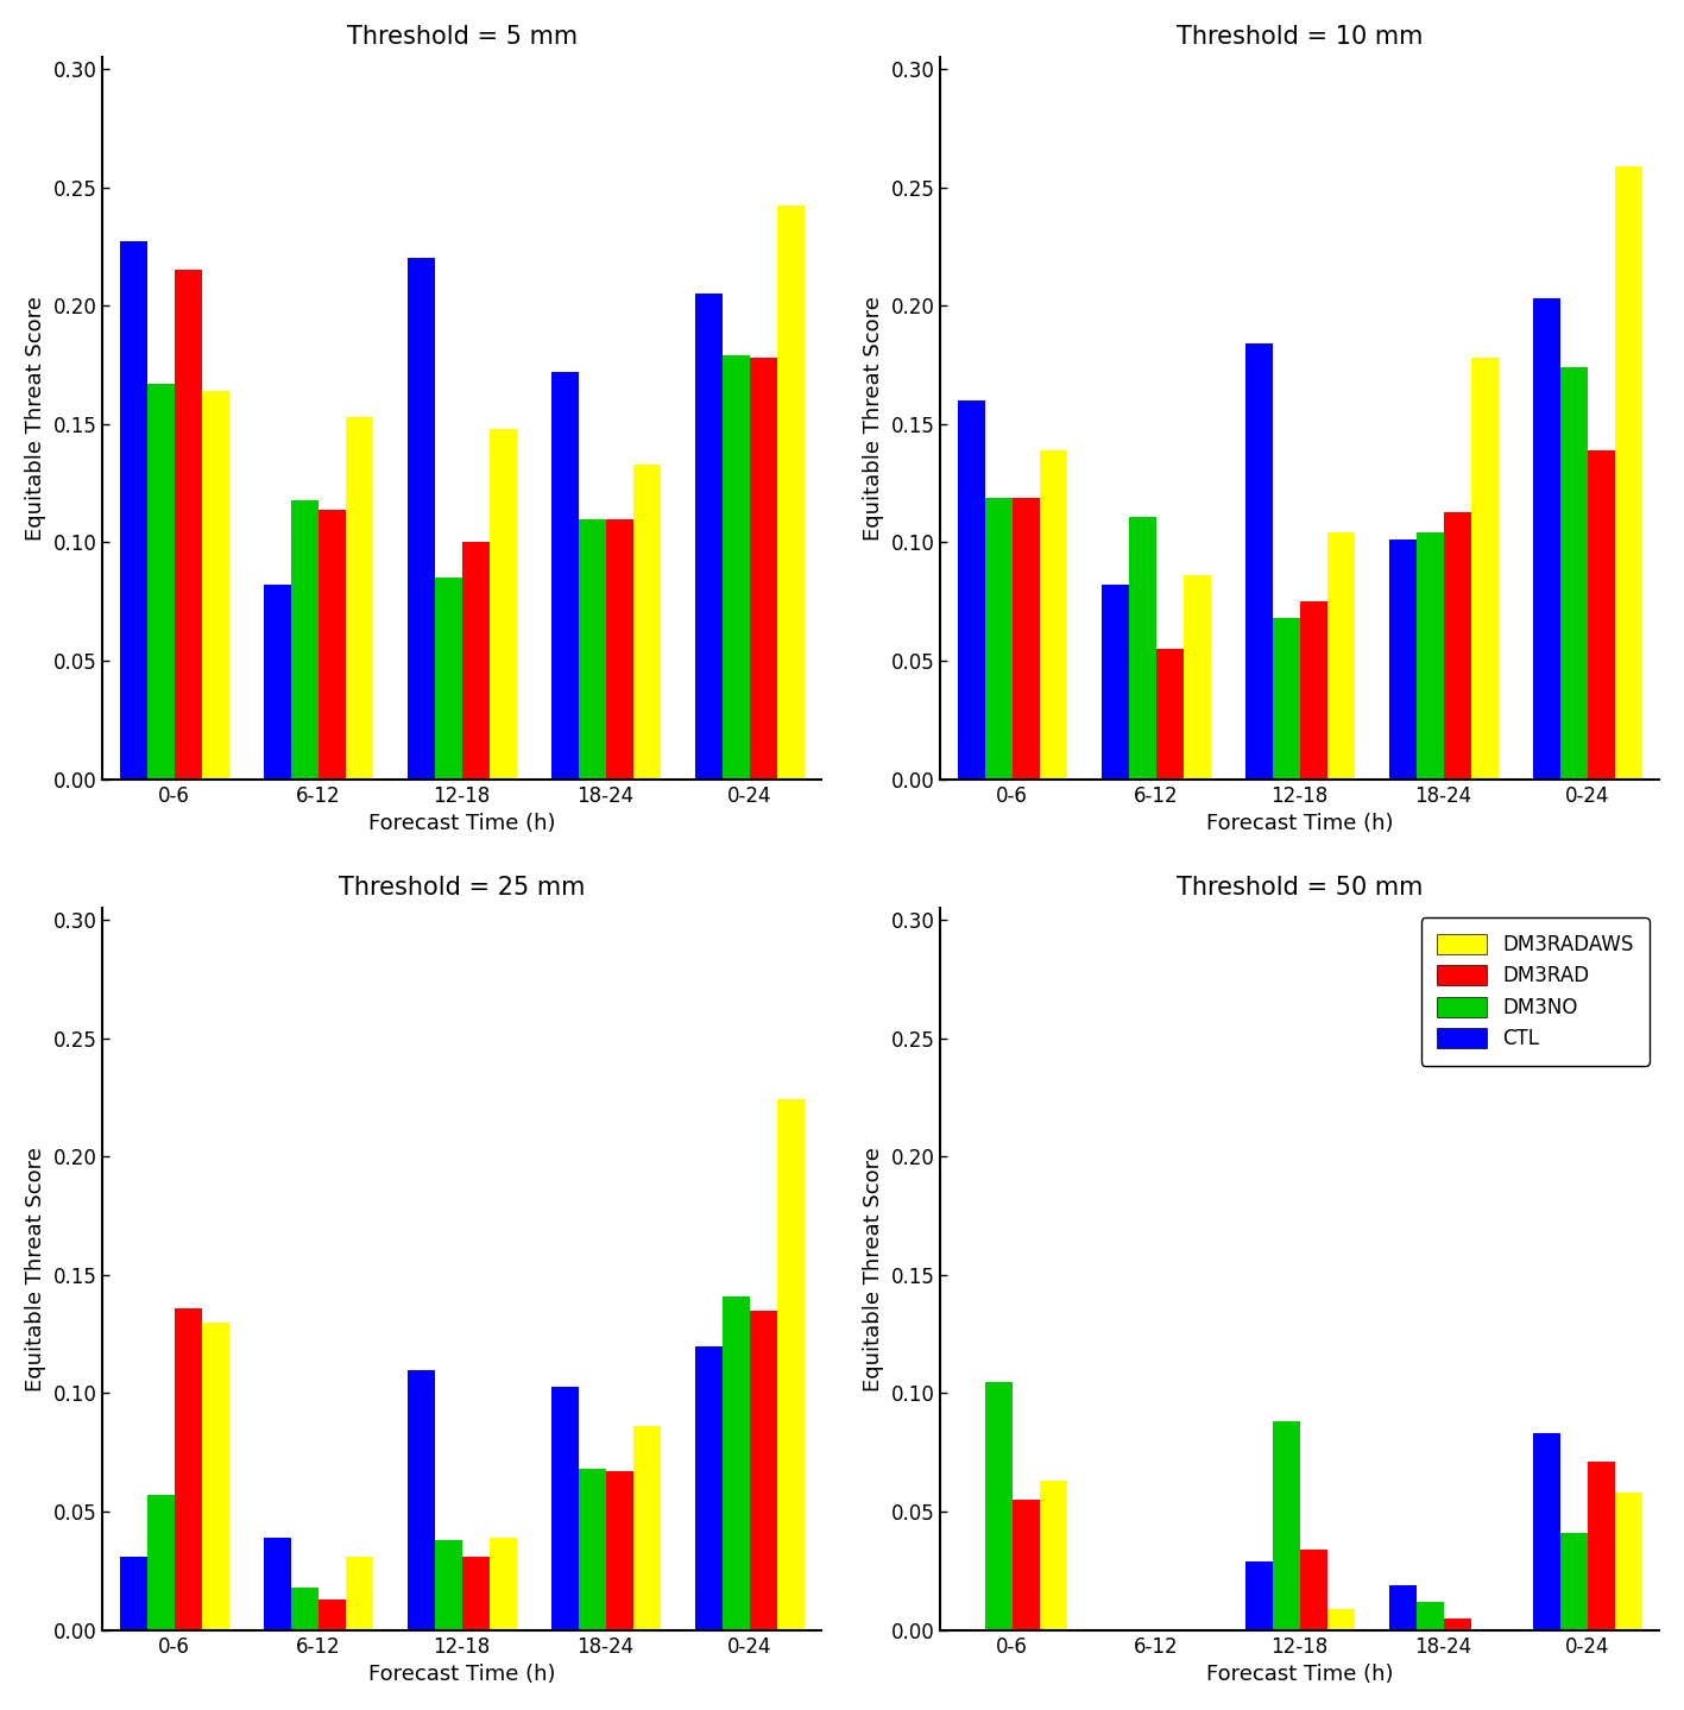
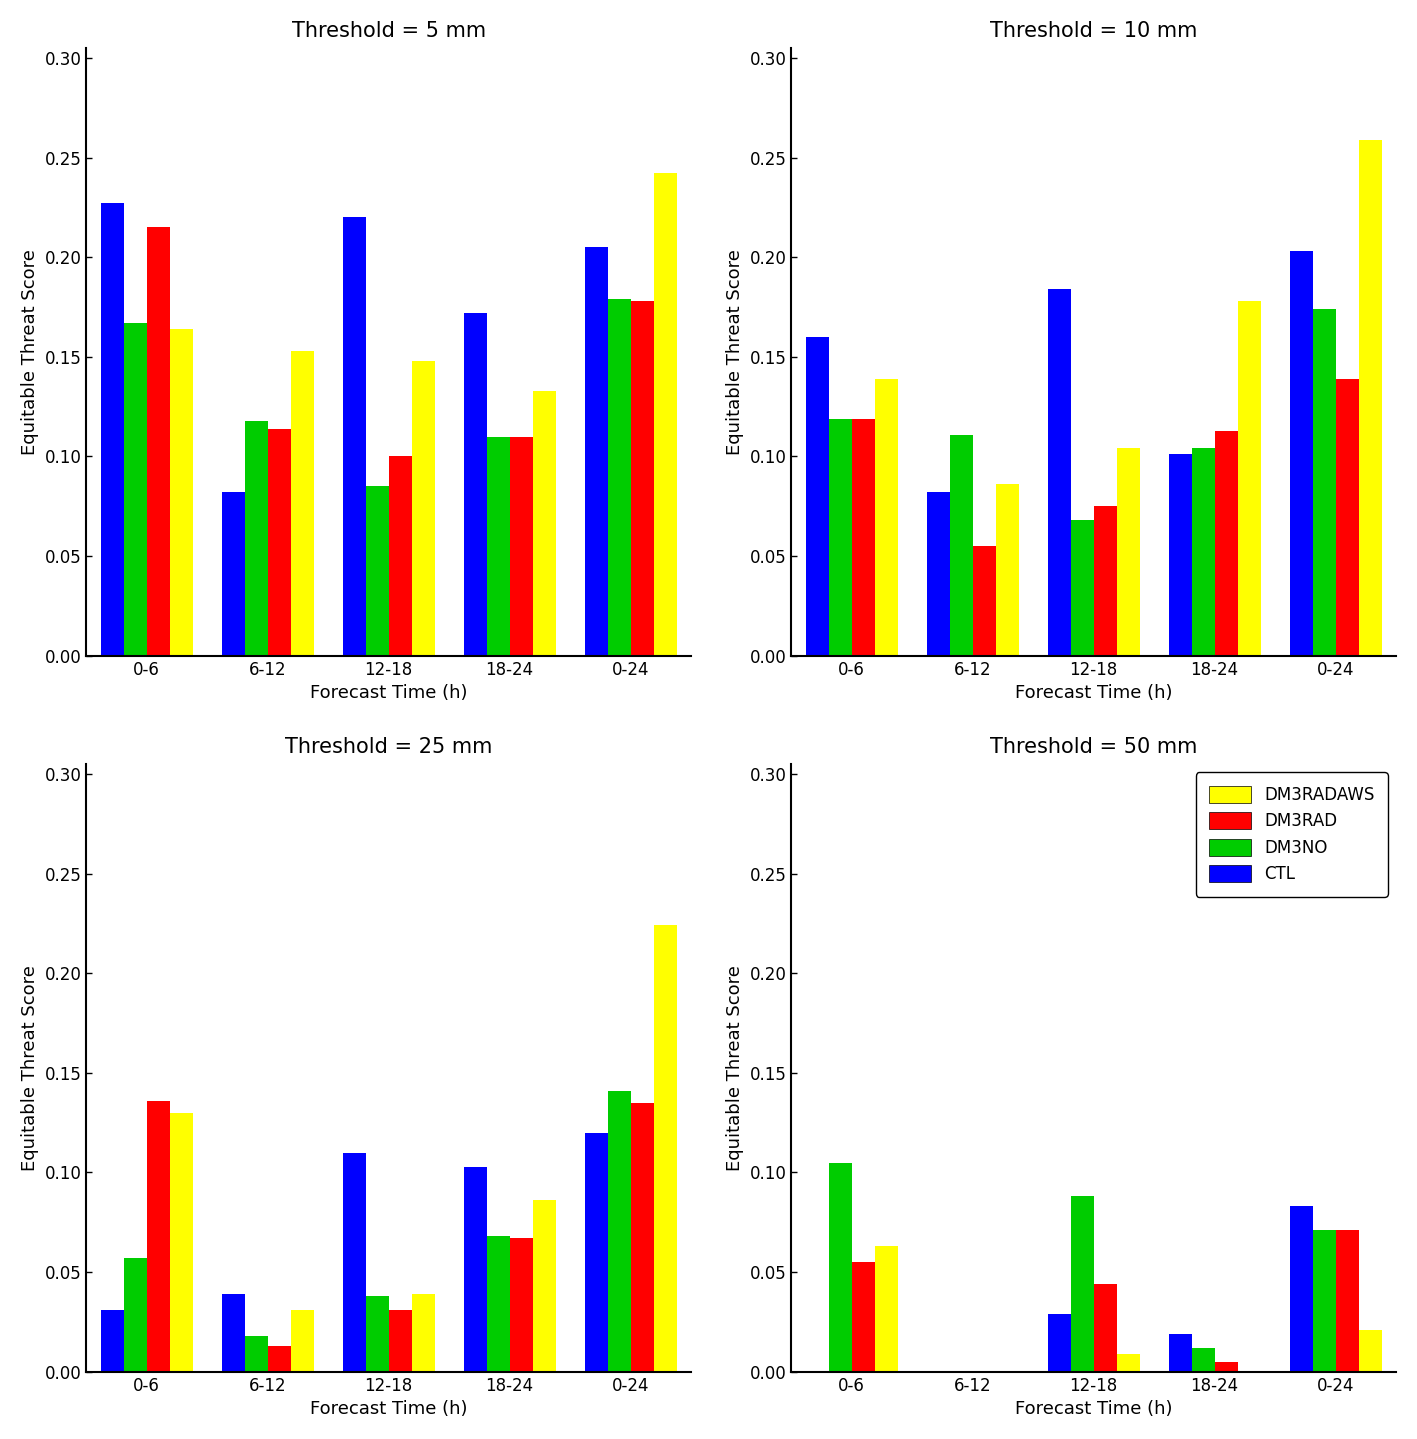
Threshold = 50 mm/DM3RAD/12-18: 0.034 -> 0.044
Threshold = 50 mm/DM3NO/0-24: 0.041 -> 0.071
Threshold = 50 mm/DM3RADAWS/0-24: 0.058 -> 0.021
